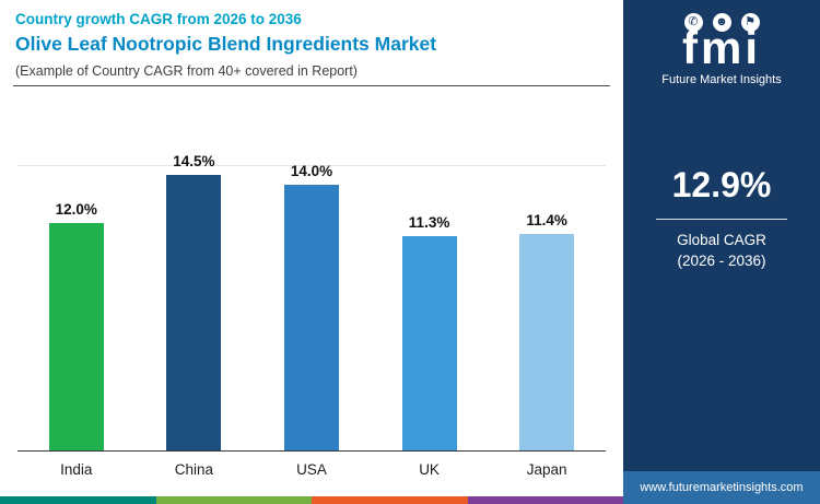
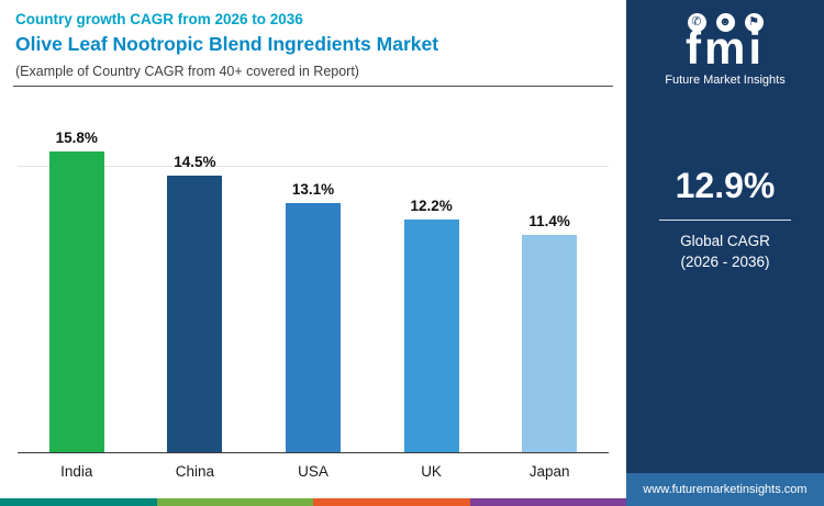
India: 12.0% -> 15.8%
USA: 14.0% -> 13.1%
UK: 11.3% -> 12.2%
